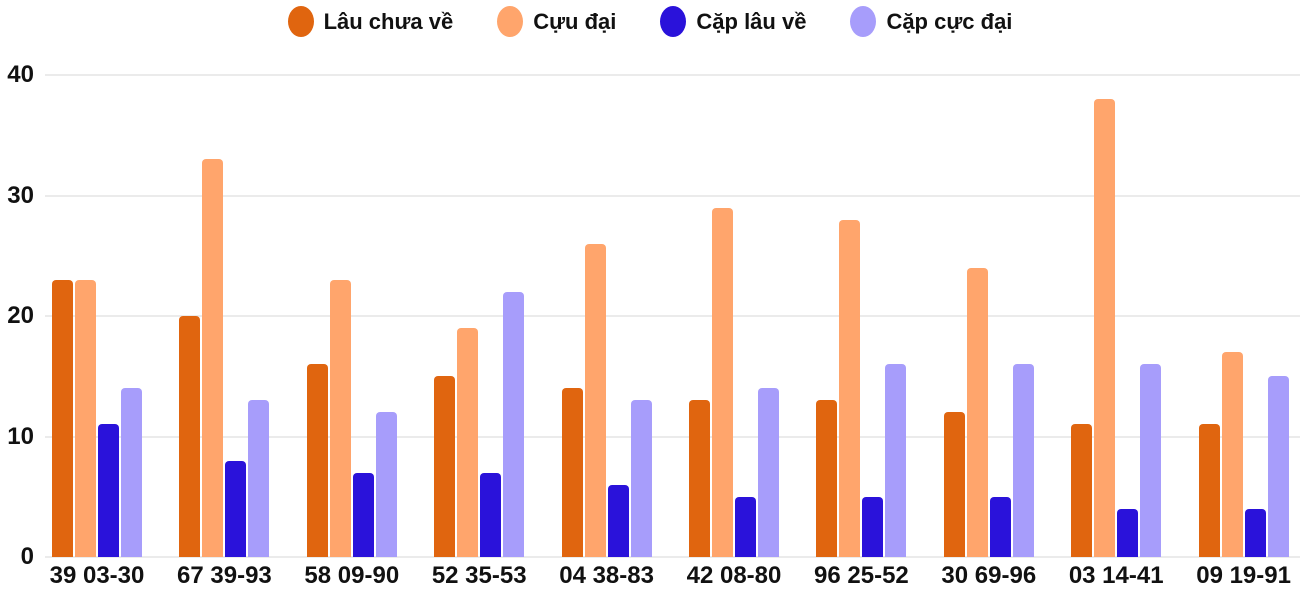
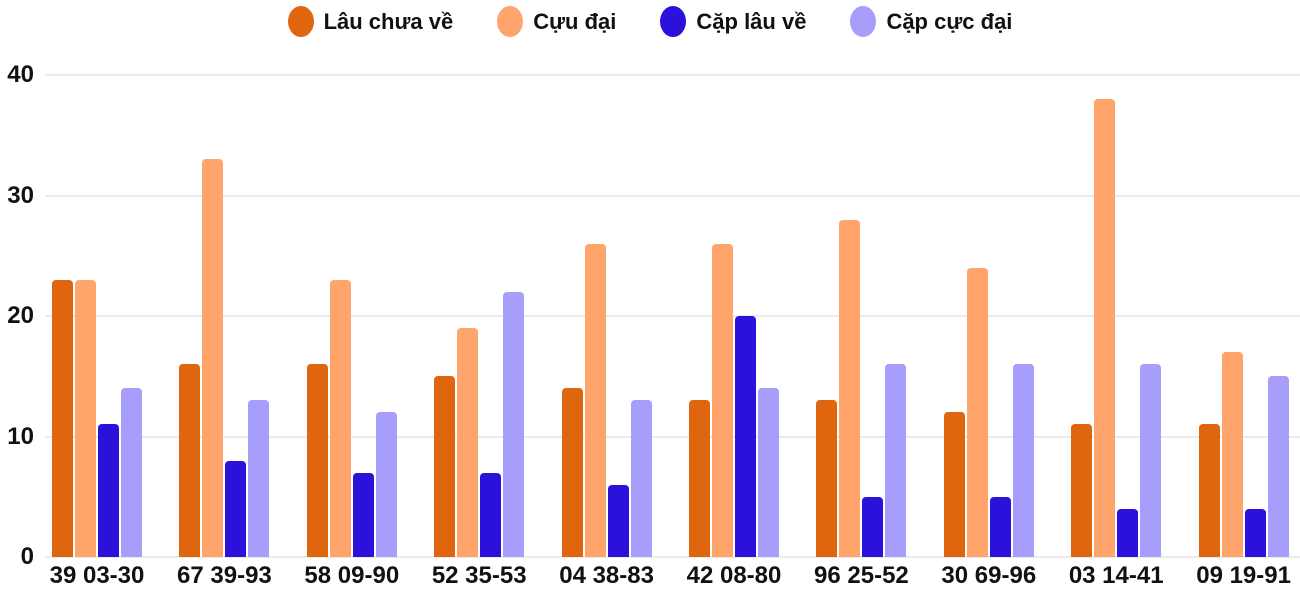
Lâu chưa về/67 39-93: 20 -> 16
Cựu đại/42 08-80: 29 -> 26
Cặp lâu về/42 08-80: 5 -> 20
